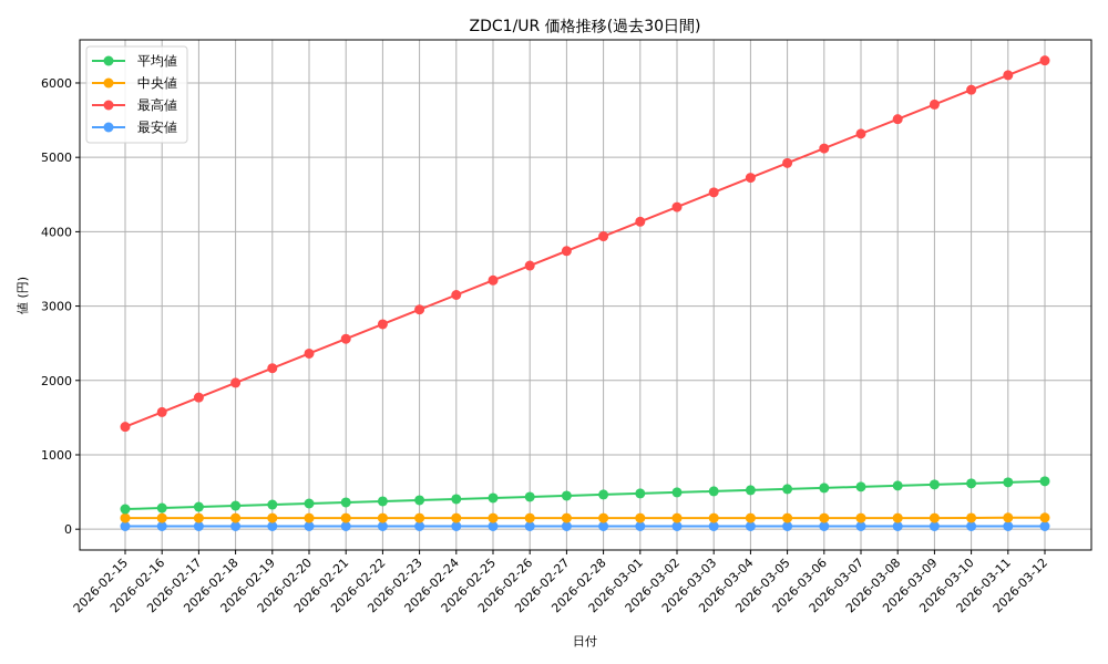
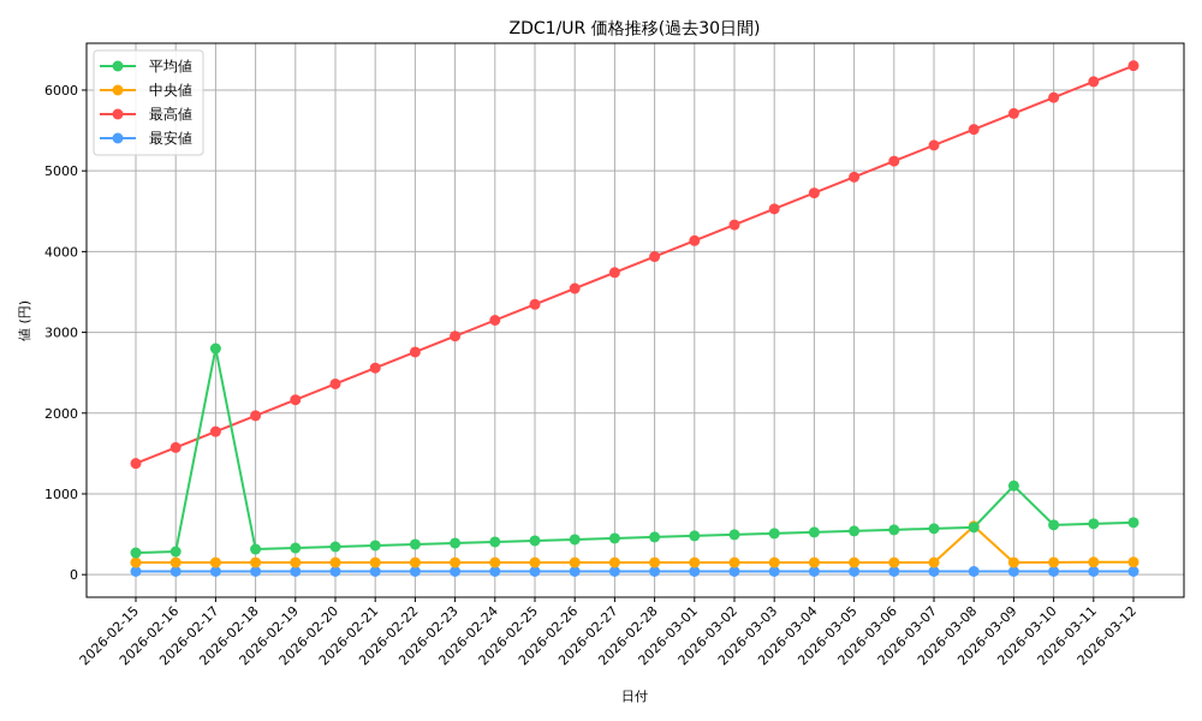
平均値/2026-02-17: 300 -> 2800
中央値/2026-03-08: 200 -> 600
平均値/2026-03-09: 600 -> 1100
